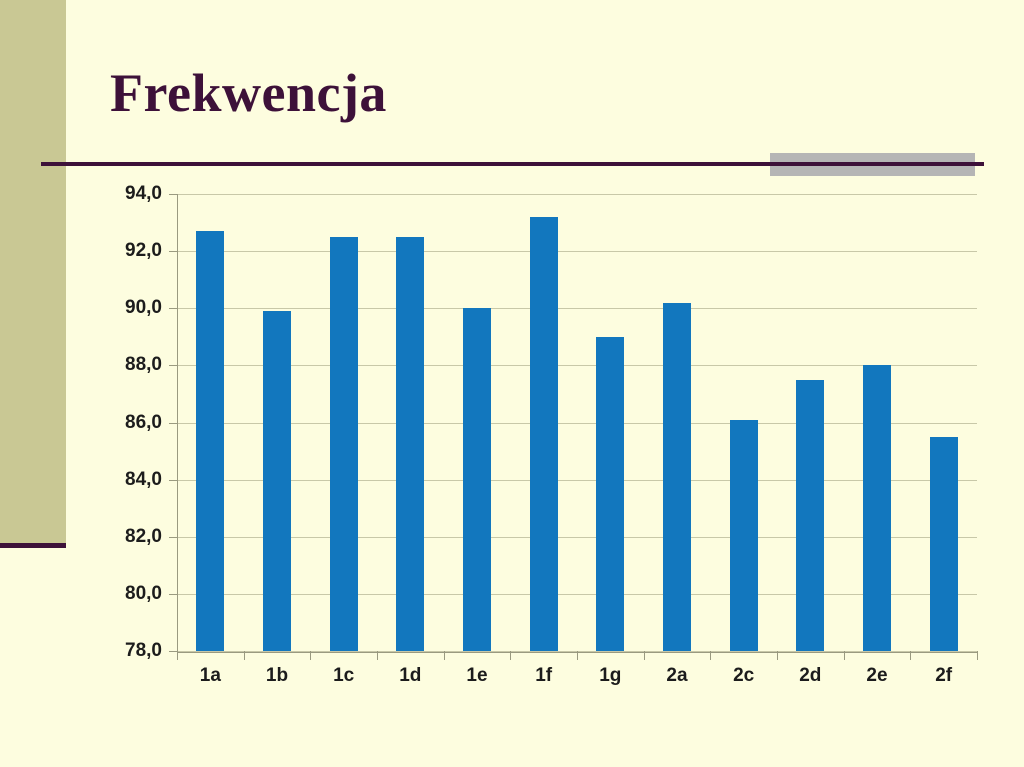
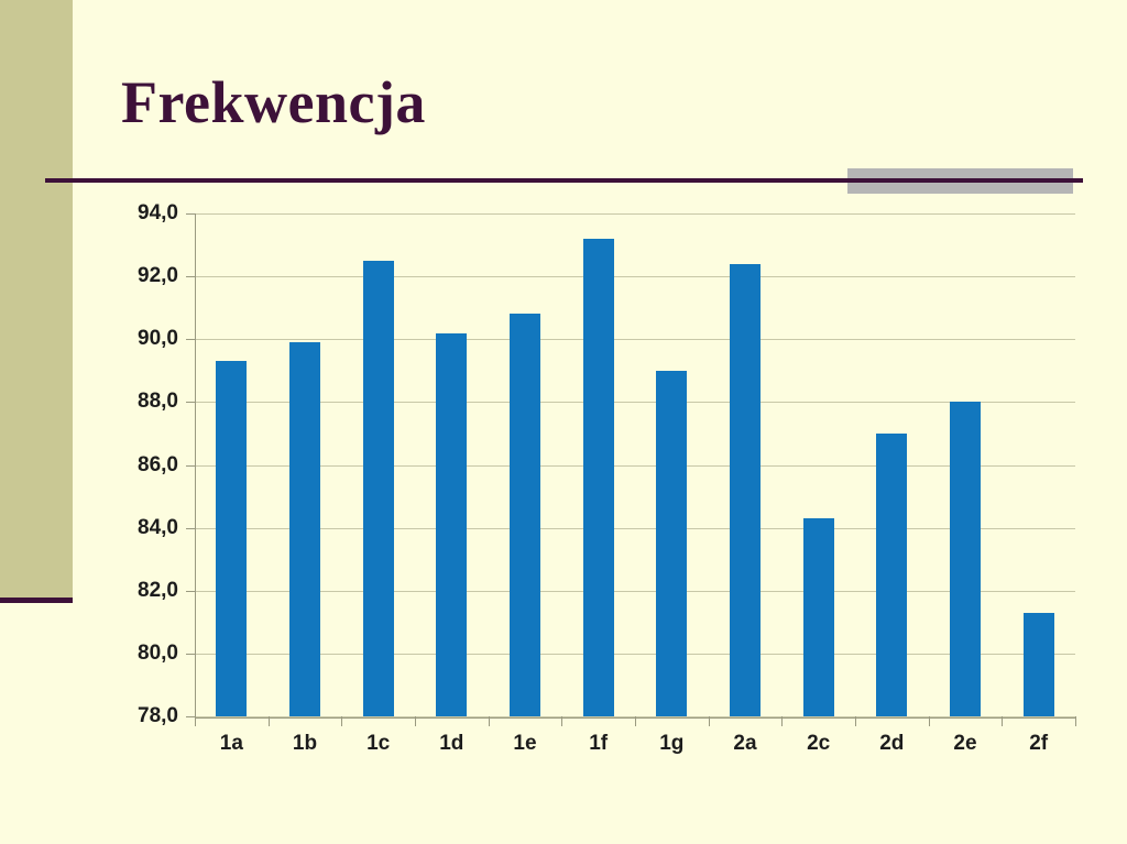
1a: 92,7 -> 89,3
1d: 92,5 -> 90,2
1e: 90,0 -> 90,8
2a: 90,2 -> 92,4
2c: 86,1 -> 84,3
2d: 87,5 -> 87,0
2f: 85,5 -> 81,3
